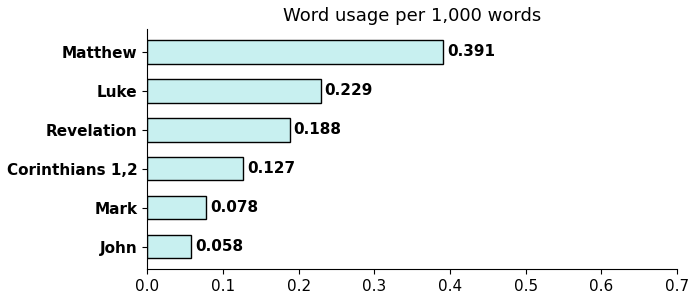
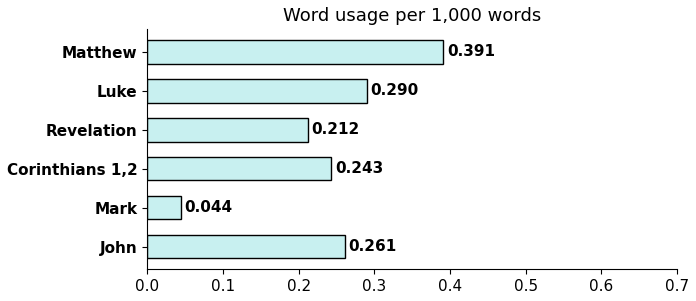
Luke: 0.229 -> 0.290
Revelation: 0.188 -> 0.212
Corinthians 1,2: 0.127 -> 0.243
Mark: 0.078 -> 0.044
John: 0.058 -> 0.261
